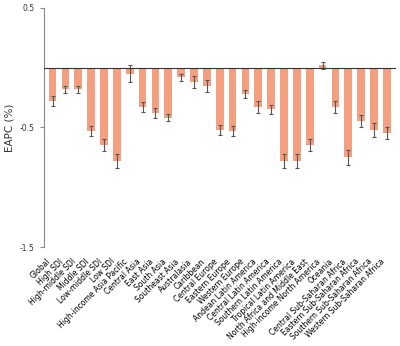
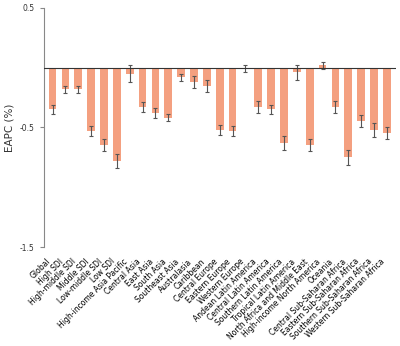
Global: -0.28 -> -0.35
Western Europe: -0.22 -> -0.01
Southern Latin America: -0.78 -> -0.63
Tropical Latin America: -0.78 -> -0.04
